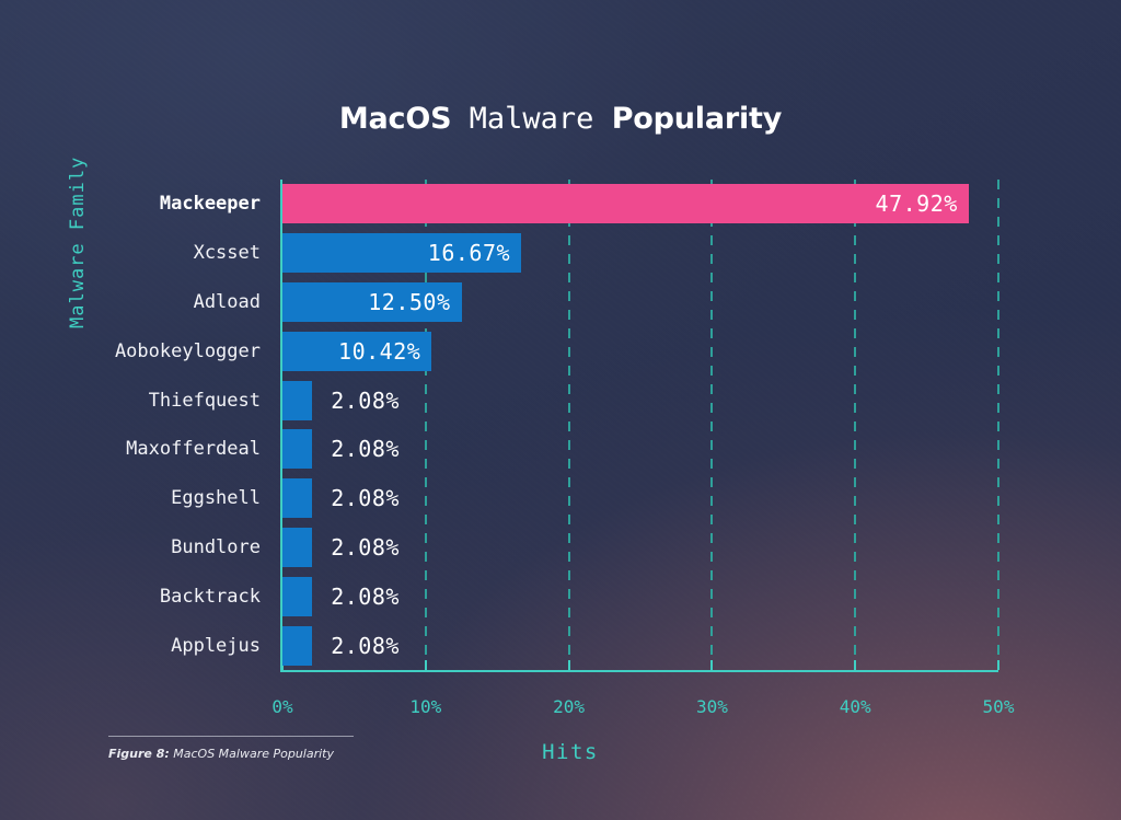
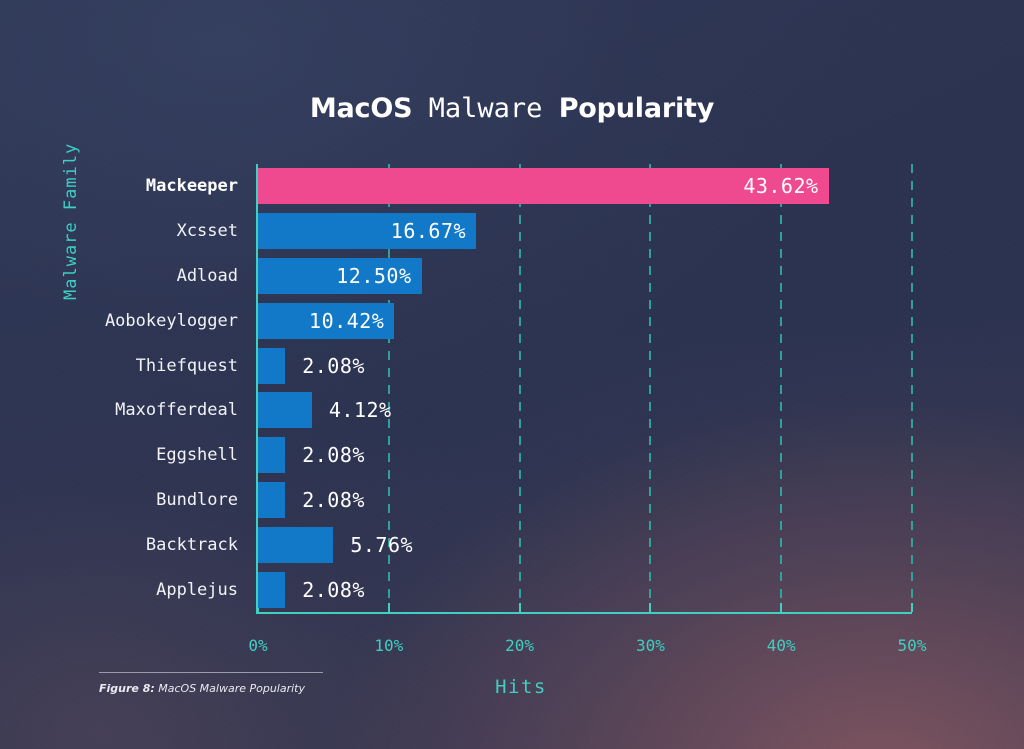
Mackeeper: 47.92% -> 43.62%
Maxofferdeal: 2.08% -> 4.12%
Backtrack: 2.08% -> 5.76%
